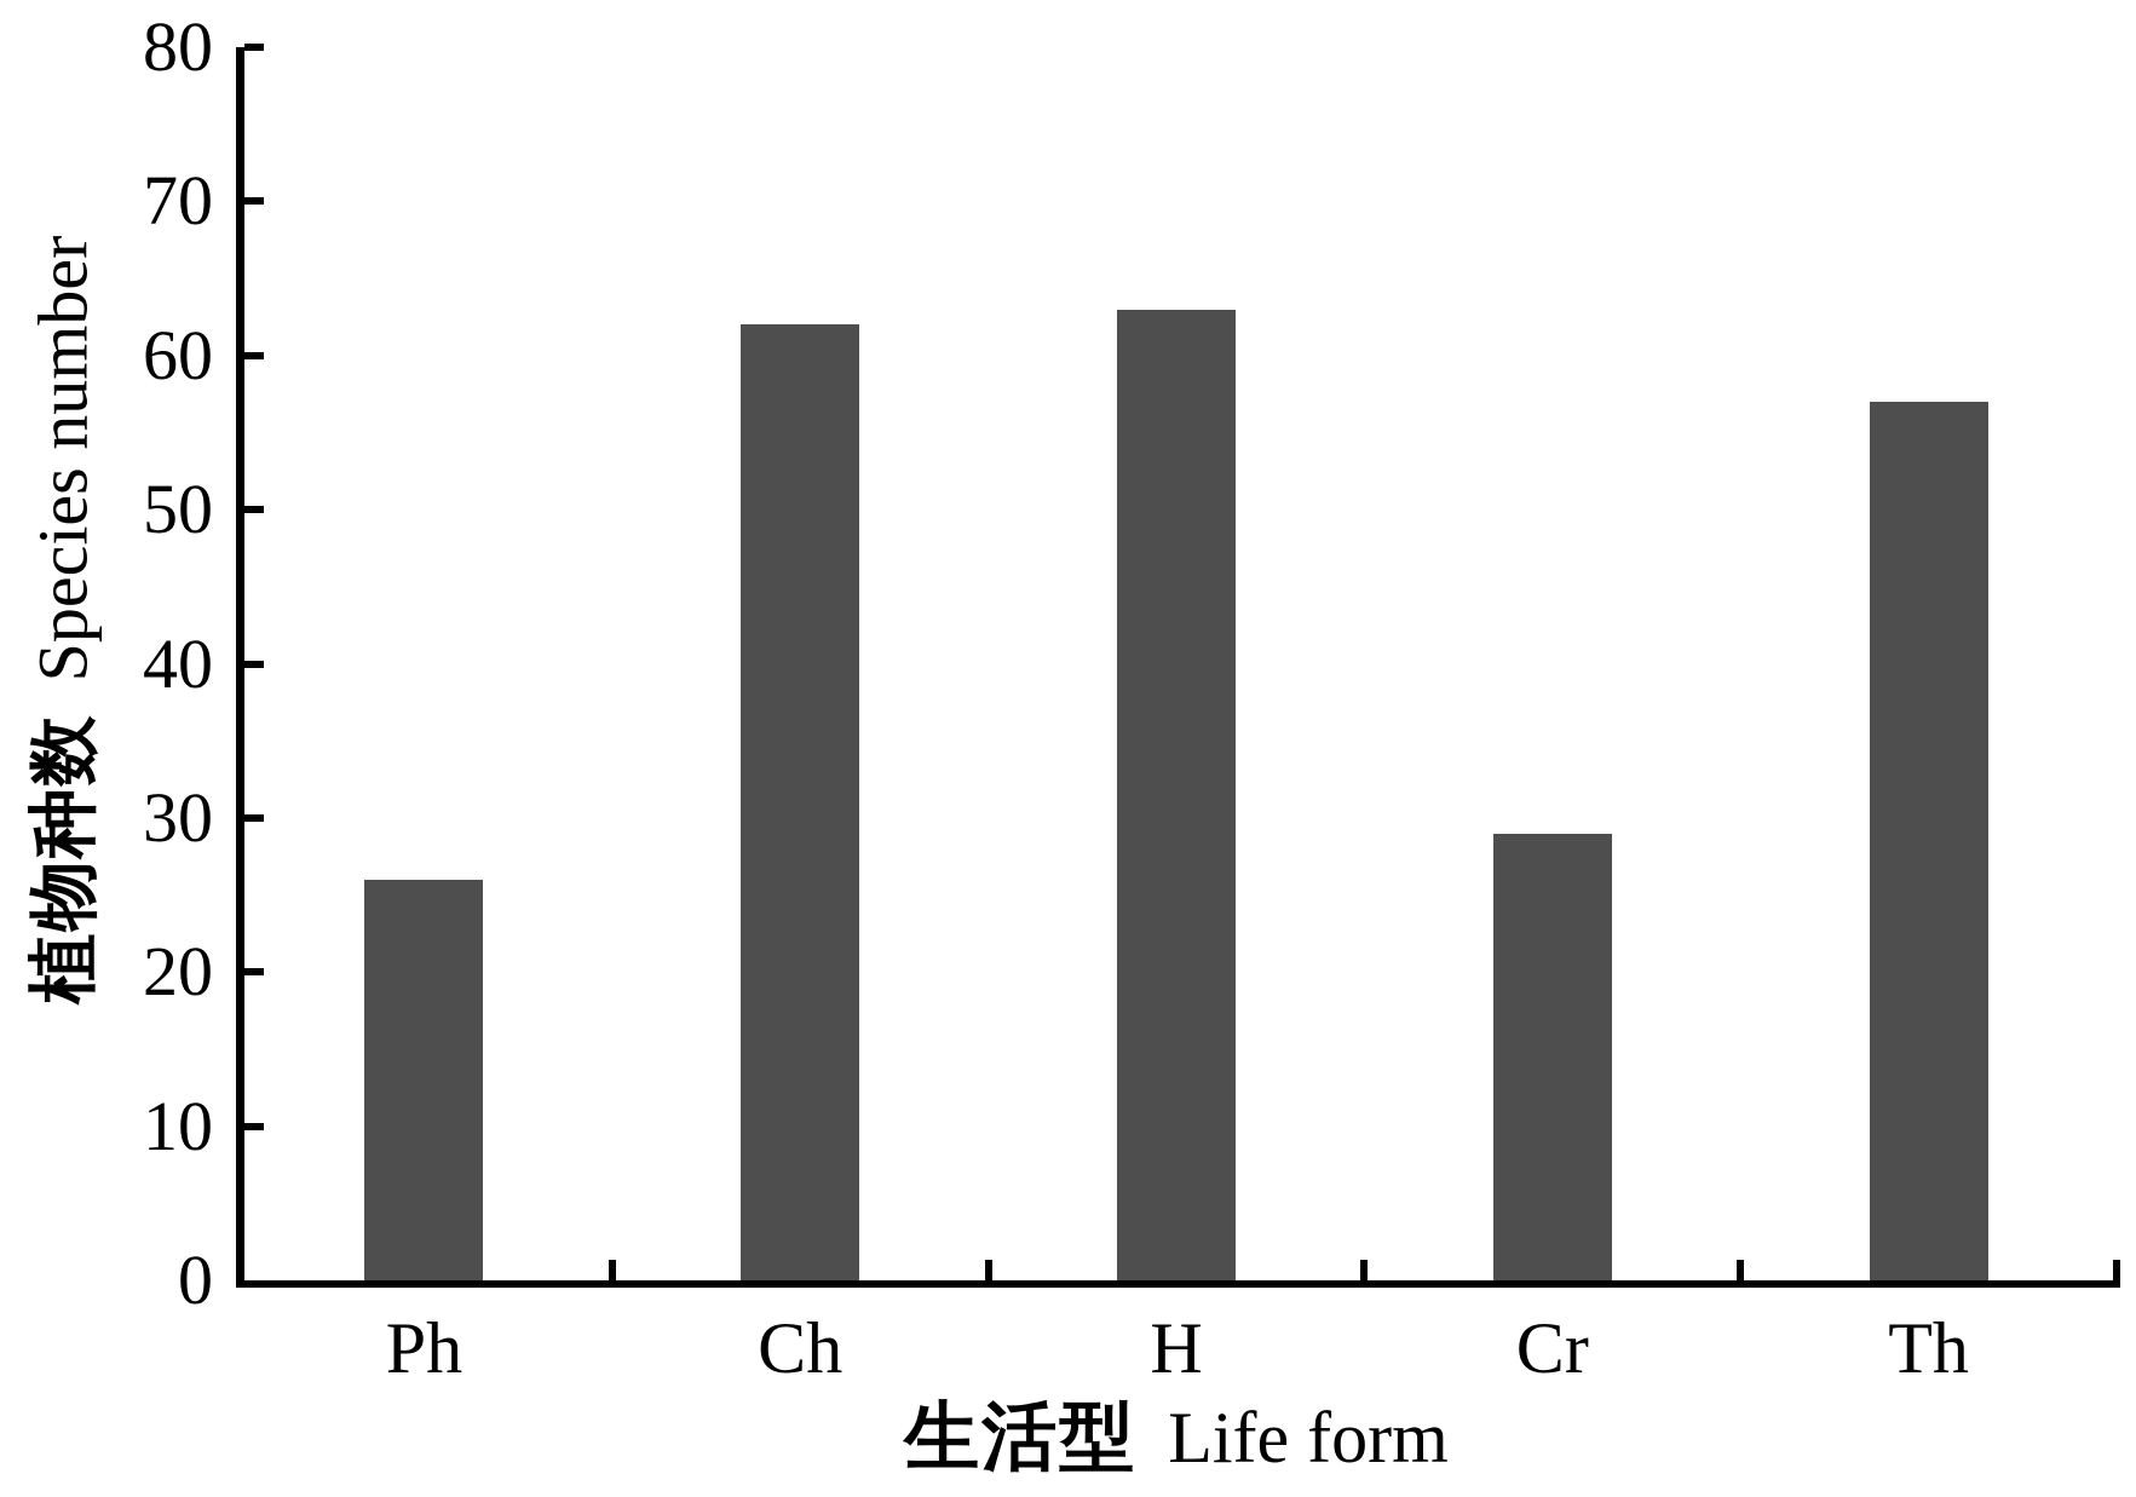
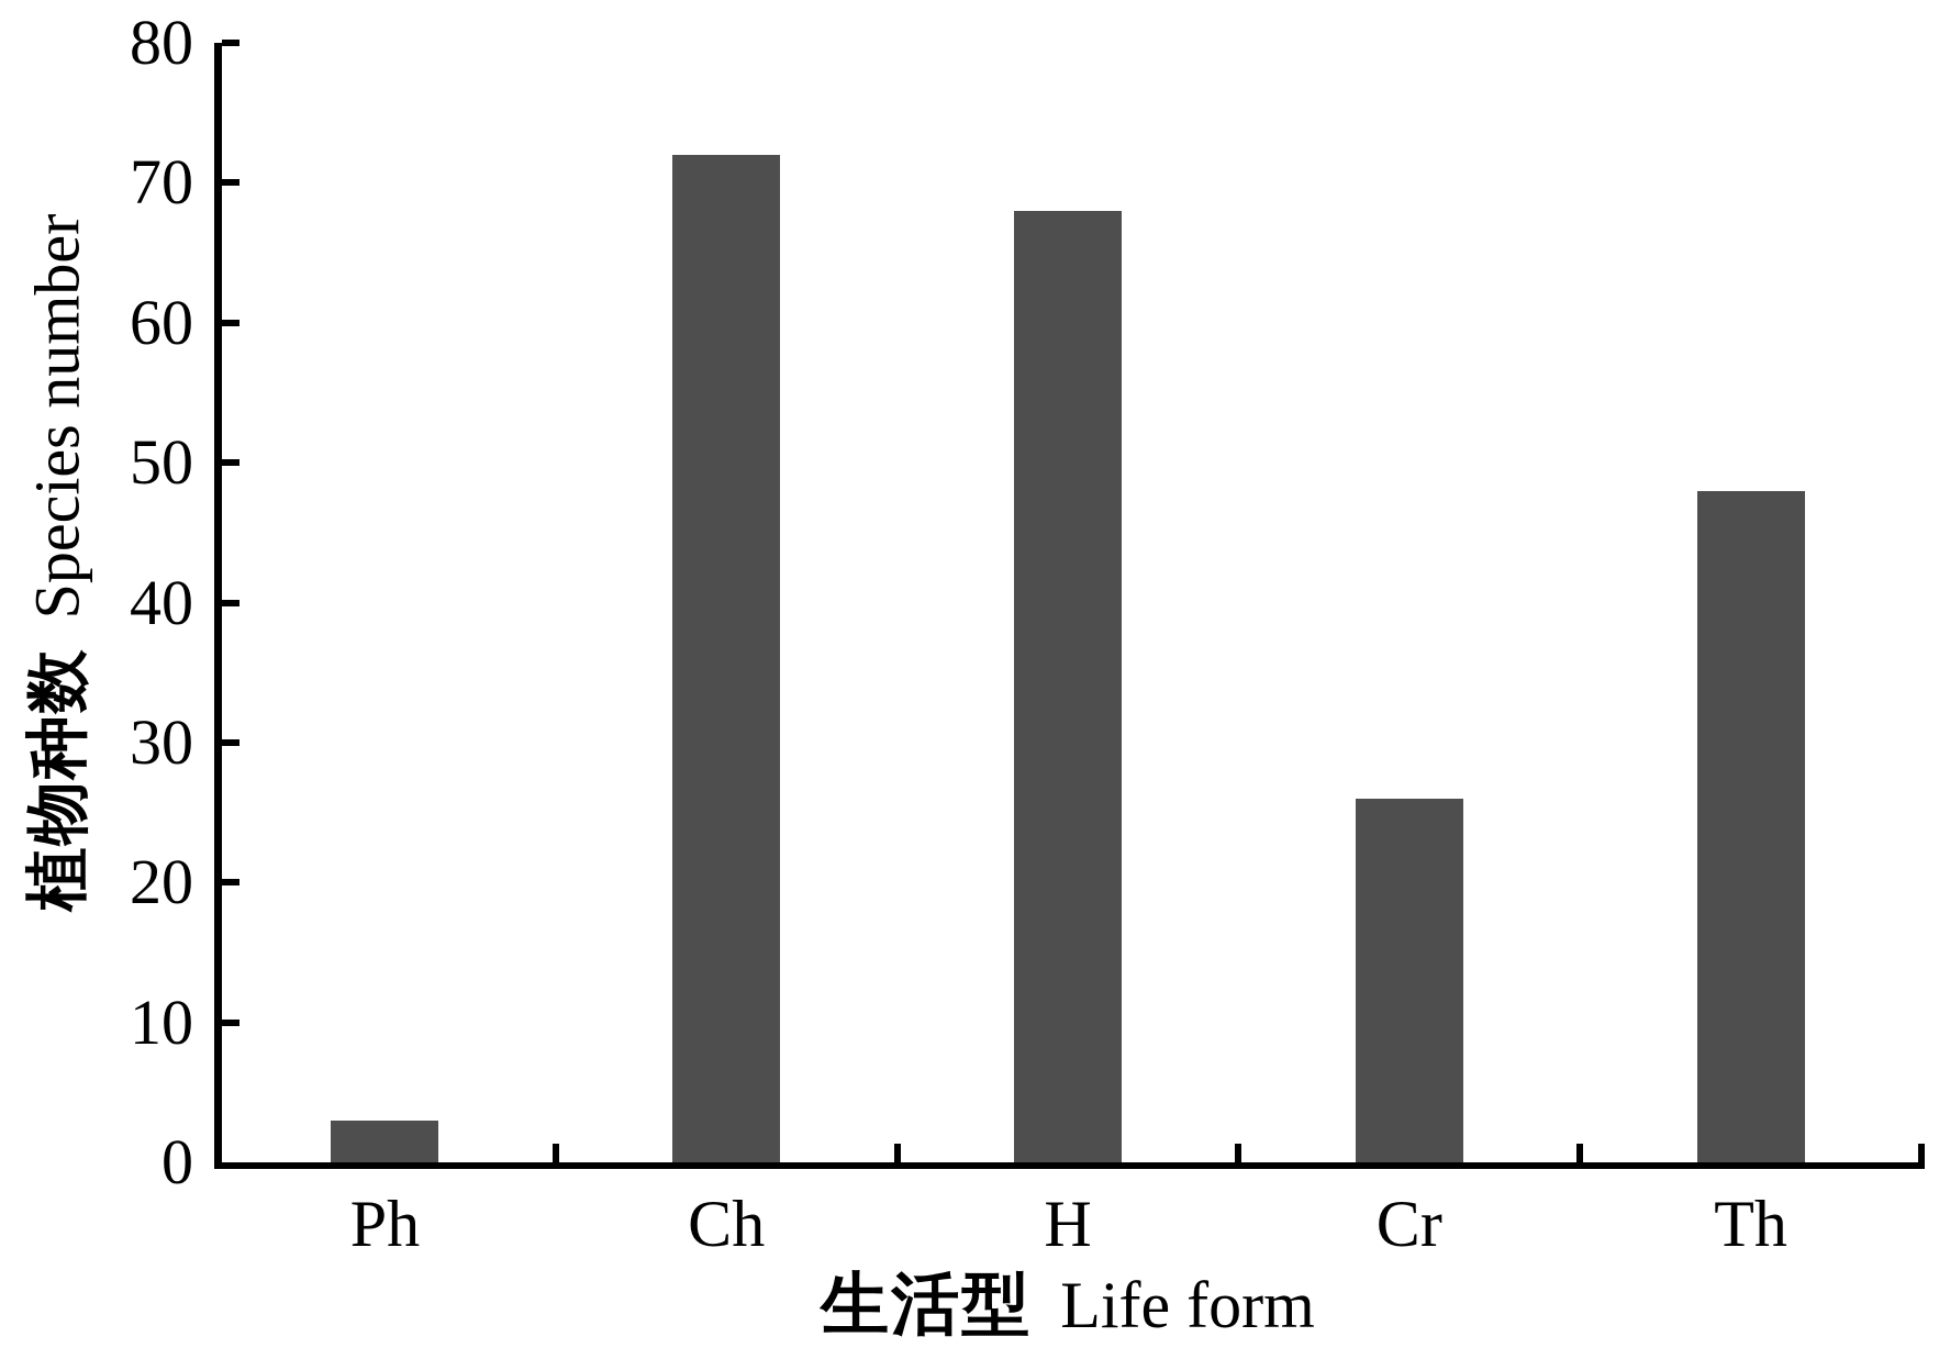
Ph: 26 -> 3
Ch: 62 -> 72
H: 63 -> 68
Cr: 29 -> 26
Th: 57 -> 48
